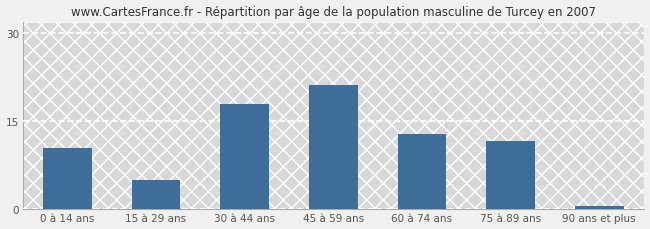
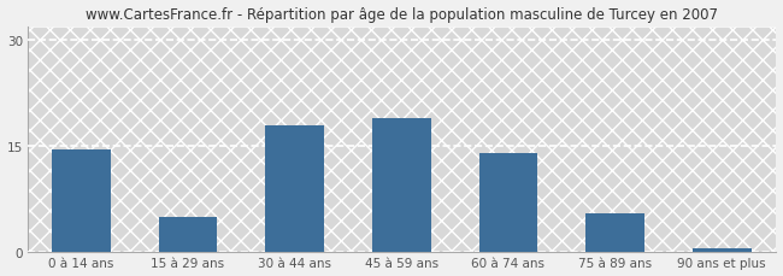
0 à 14 ans: 10.4 -> 14.5
45 à 59 ans: 21.2 -> 19.0
60 à 74 ans: 12.8 -> 14.0
75 à 89 ans: 11.6 -> 5.5
